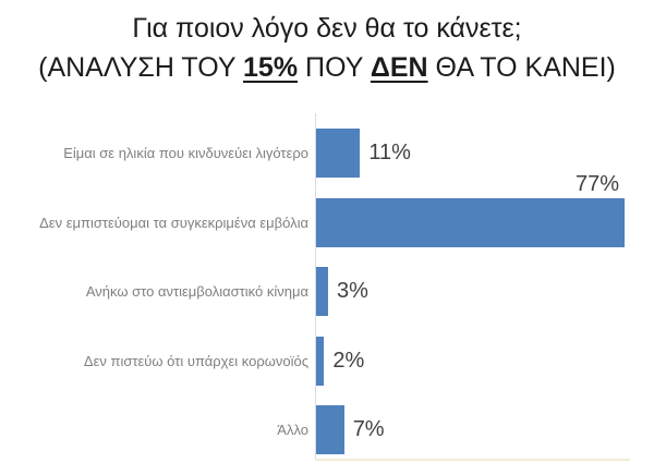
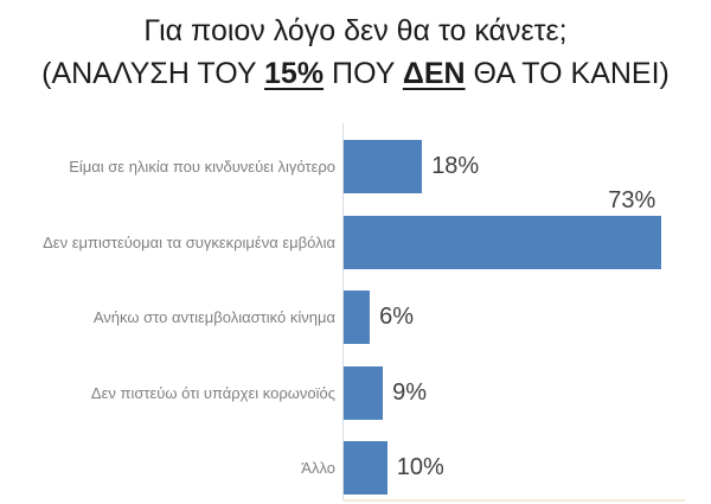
Είμαι σε ηλικία που κινδυνεύει λιγότερο: 11% -> 18%
Δεν εμπιστεύομαι τα συγκεκριμένα εμβόλια: 77% -> 73%
Ανήκω στο αντιεμβολιαστικό κίνημα: 3% -> 6%
Δεν πιστεύω ότι υπάρχει κορωνοϊός: 2% -> 9%
Άλλο: 7% -> 10%
